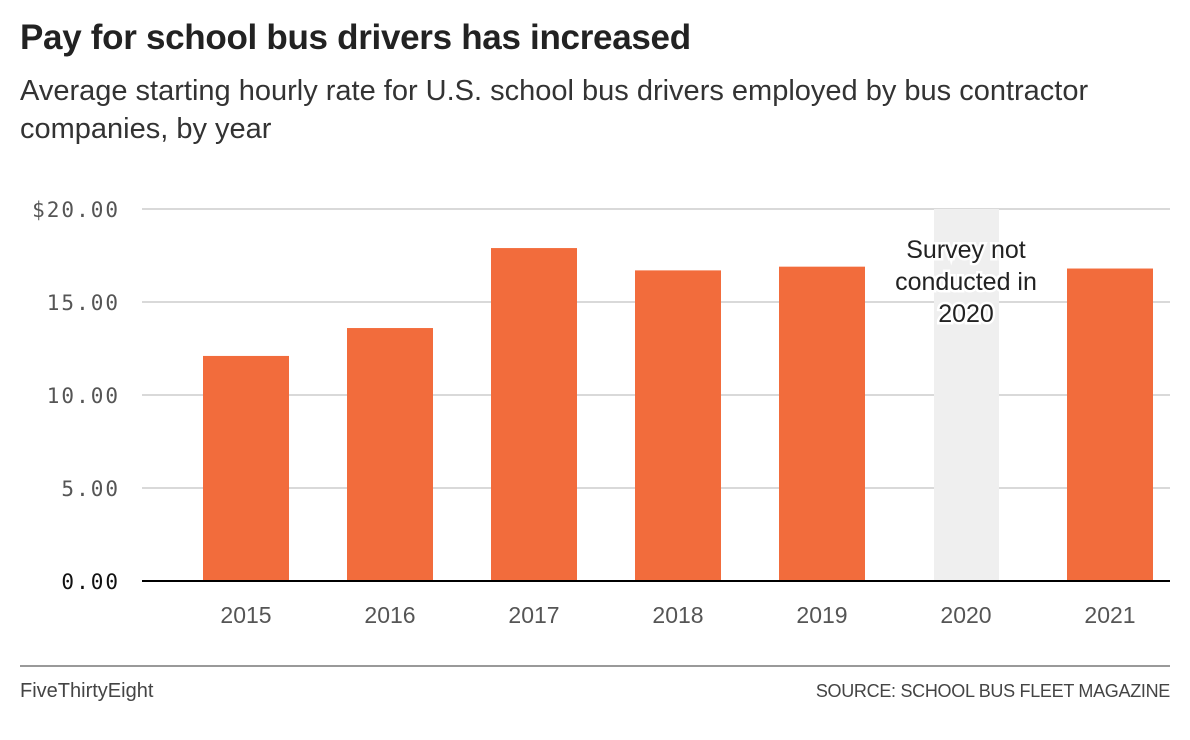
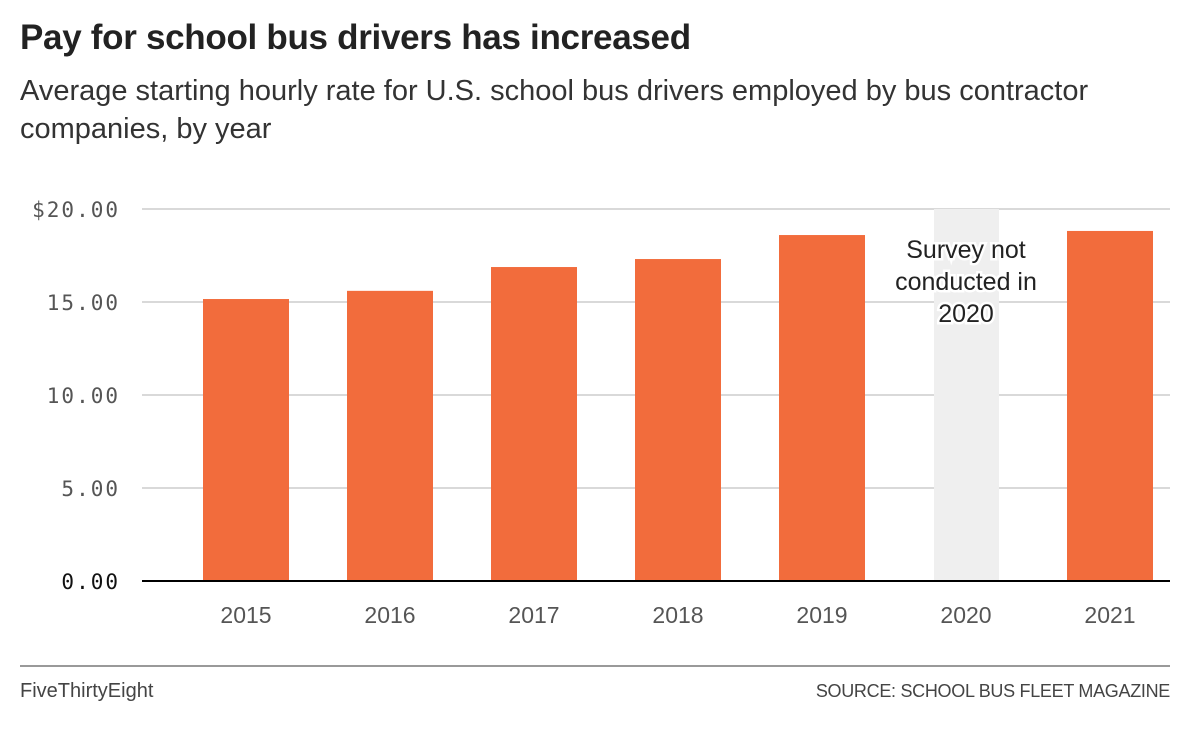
2015: $12.1 -> $15.2
2016: $13.6 -> $15.6
2017: $17.9 -> $16.9
2018: $16.7 -> $17.3
2019: $16.9 -> $18.6
2021: $16.8 -> $18.8
